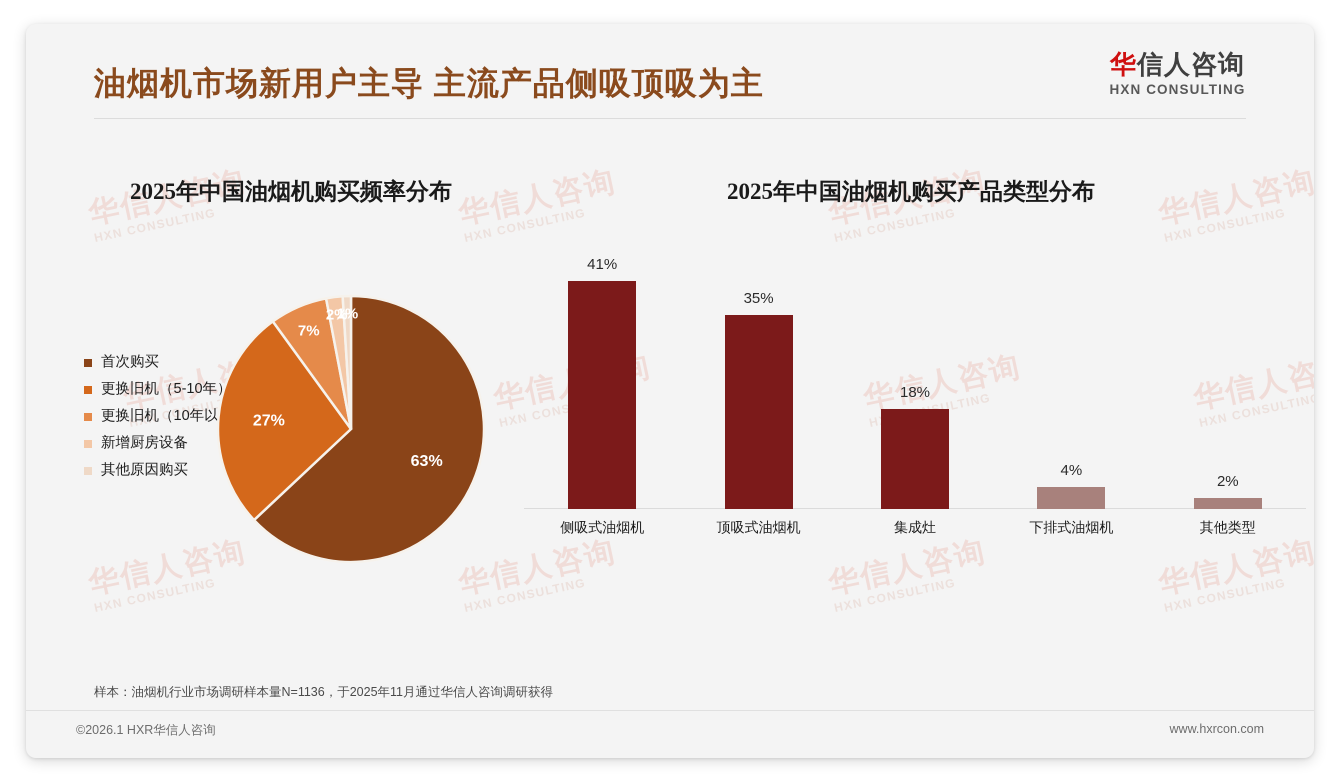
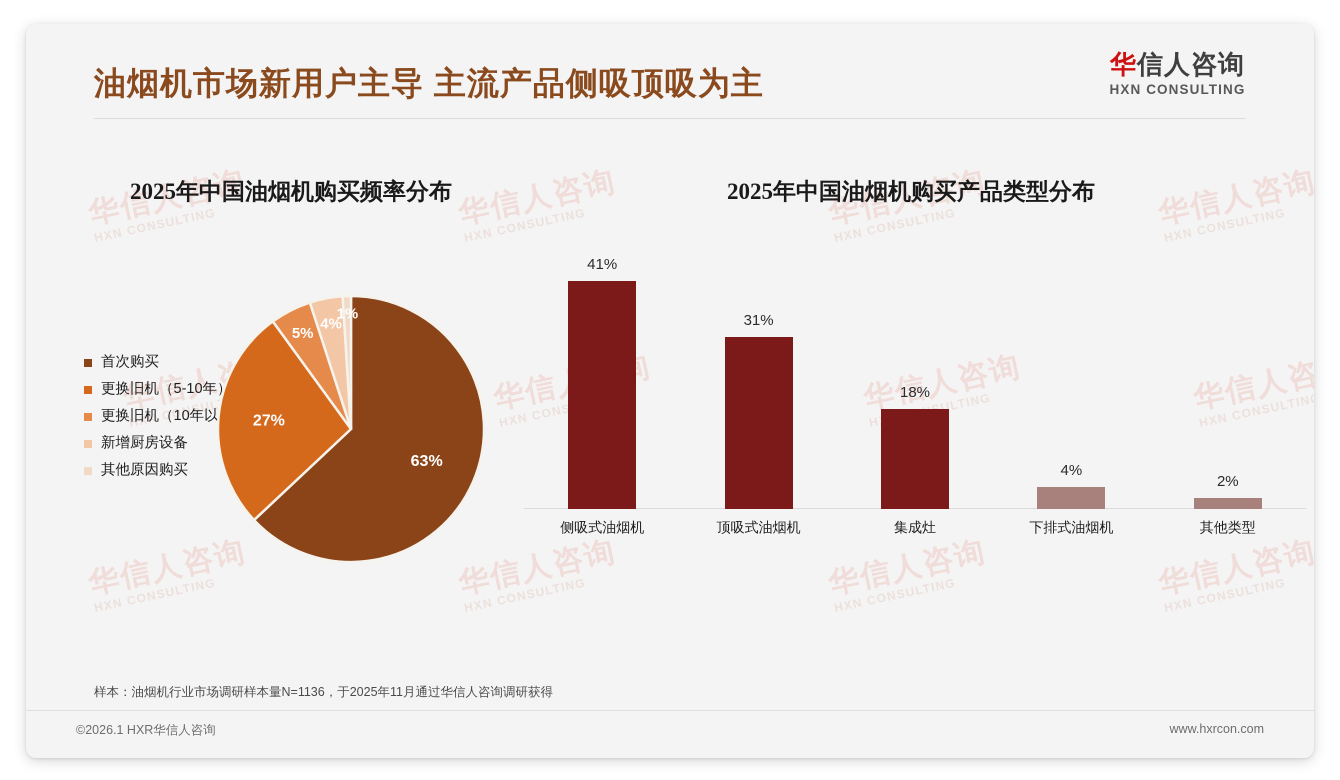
2025年中国油烟机购买频率分布/更换旧机（10年以上）: 7% -> 5%
2025年中国油烟机购买频率分布/新增厨房设备: 2% -> 4%
2025年中国油烟机购买产品类型分布/顶吸式油烟机: 35% -> 31%
